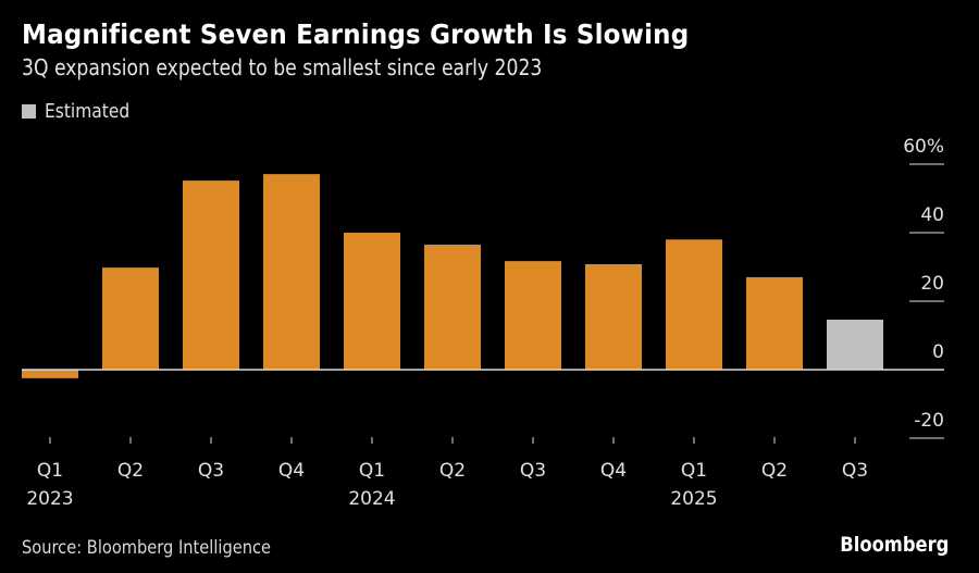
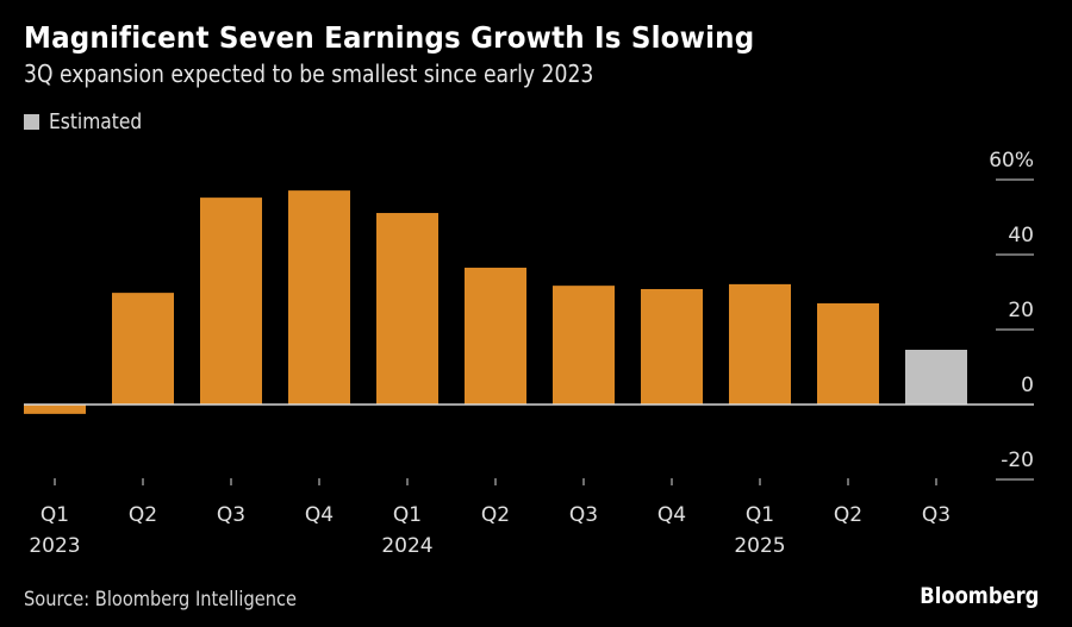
Q1 2024: 40% -> 51%
Q1 2025: 38% -> 32%
